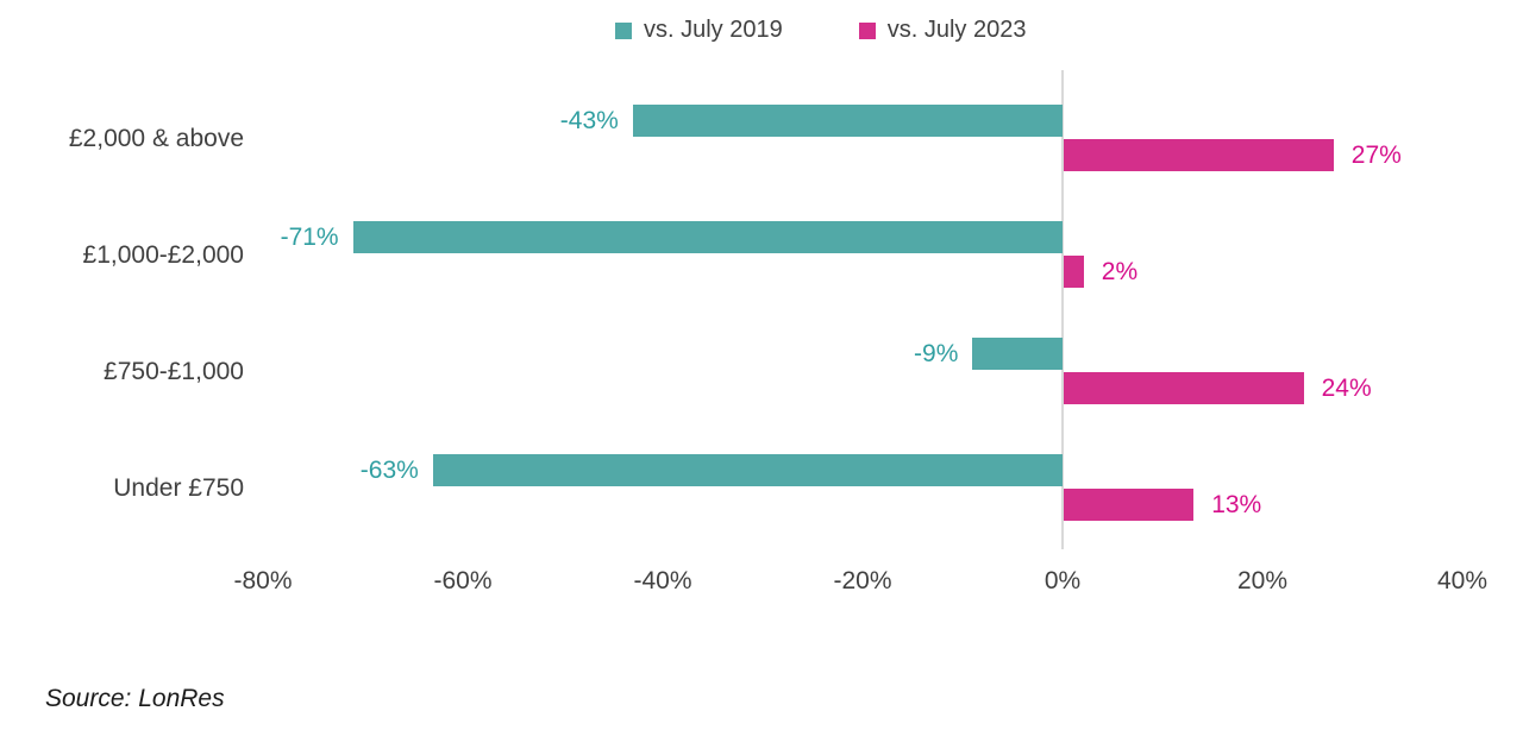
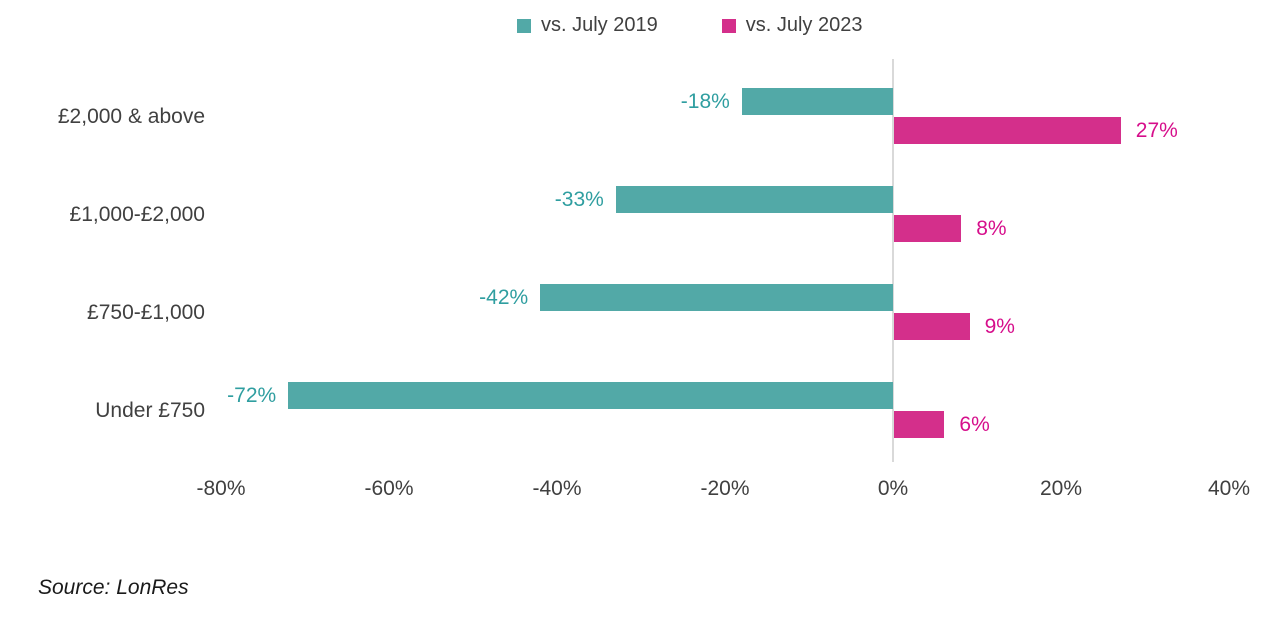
vs. July 2019/£2,000 & above: -43% -> -18%
vs. July 2019/£1,000-£2,000: -71% -> -33%
vs. July 2023/£1,000-£2,000: 2% -> 8%
vs. July 2019/£750-£1,000: -9% -> -42%
vs. July 2023/£750-£1,000: 24% -> 9%
vs. July 2019/Under £750: -63% -> -72%
vs. July 2023/Under £750: 13% -> 6%
